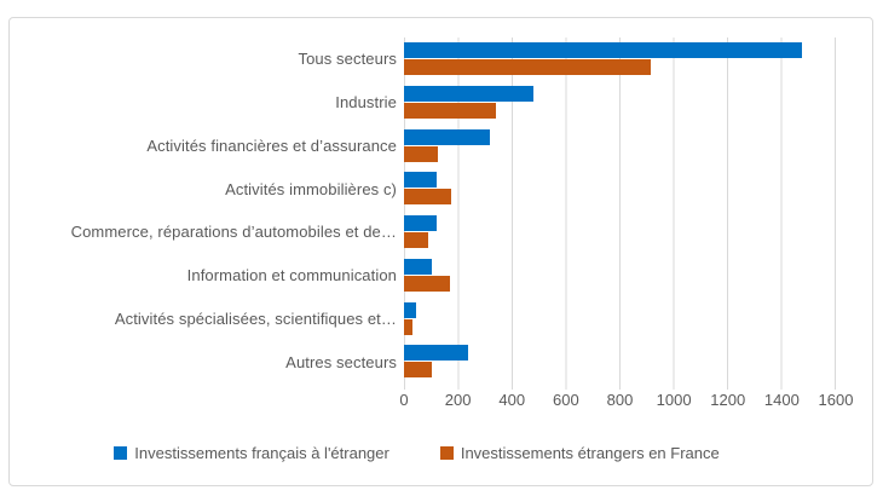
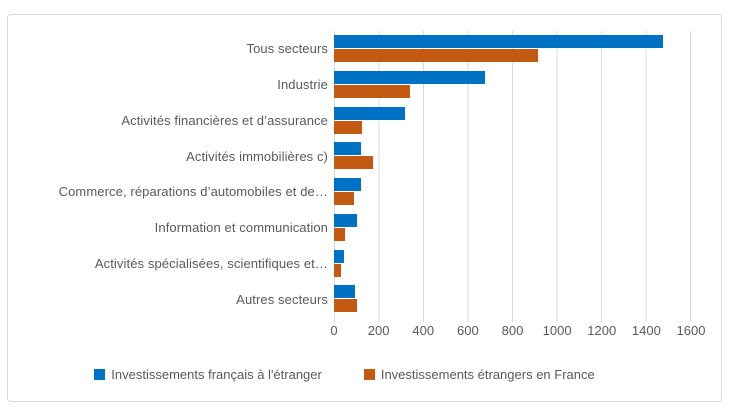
Investissements français à l'étranger/Industrie: 480 -> 680
Investissements étrangers en France/Information et communication: 170 -> 50
Investissements français à l'étranger/Autres secteurs: 240 -> 100
